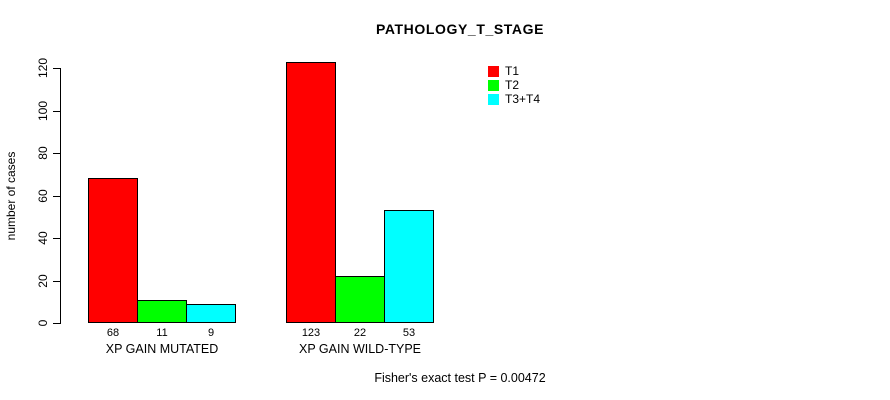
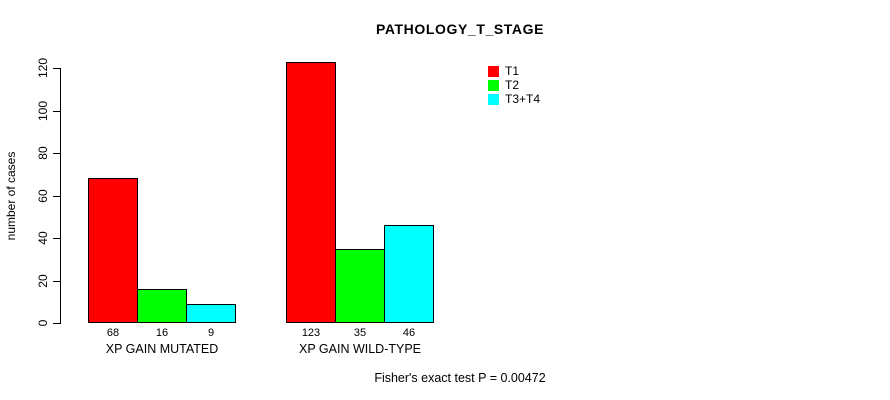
T2/XP GAIN MUTATED: 11 -> 16
T2/XP GAIN WILD-TYPE: 22 -> 35
T3+T4/XP GAIN WILD-TYPE: 53 -> 46
